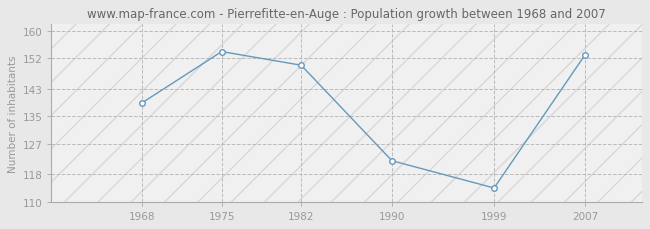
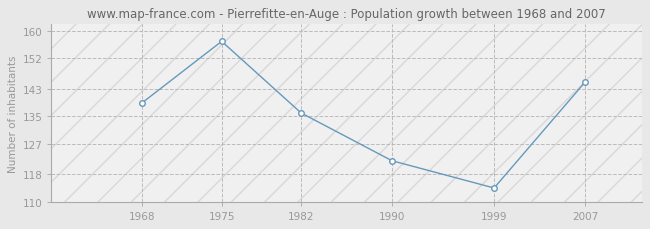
1975: 154 -> 157
1982: 150 -> 136
2007: 153 -> 145
